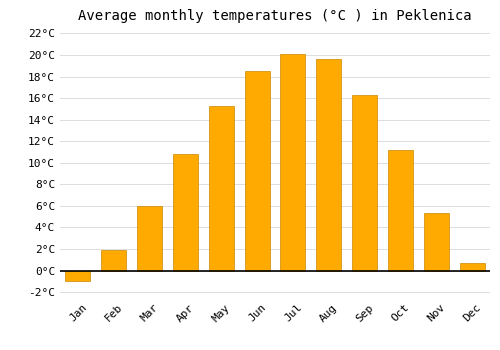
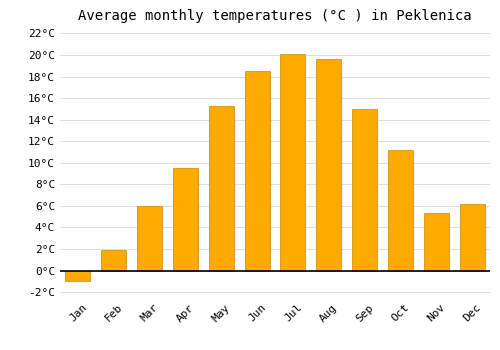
Apr: 10.8°C -> 9.5°C
Sep: 16.3°C -> 15.0°C
Dec: 0.7°C -> 6.2°C
